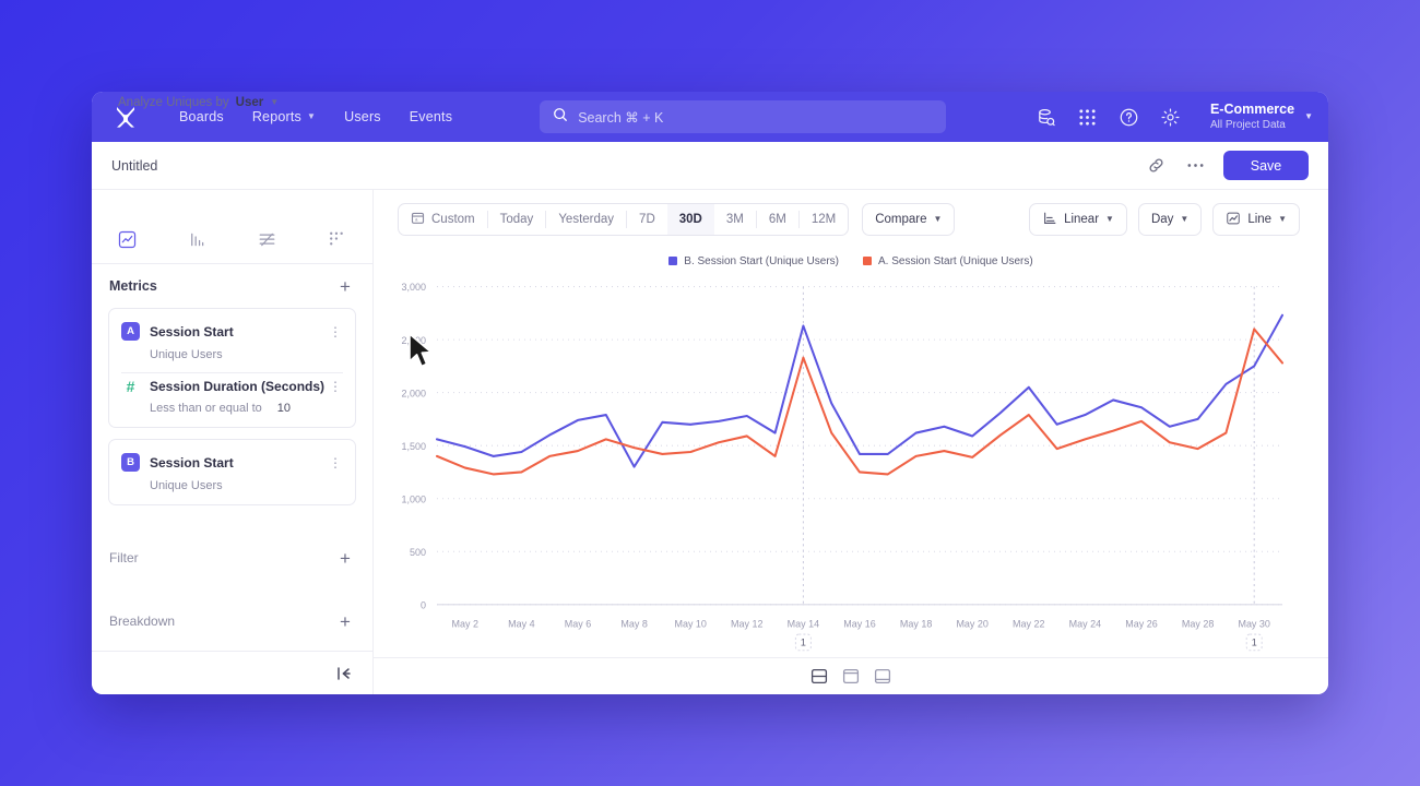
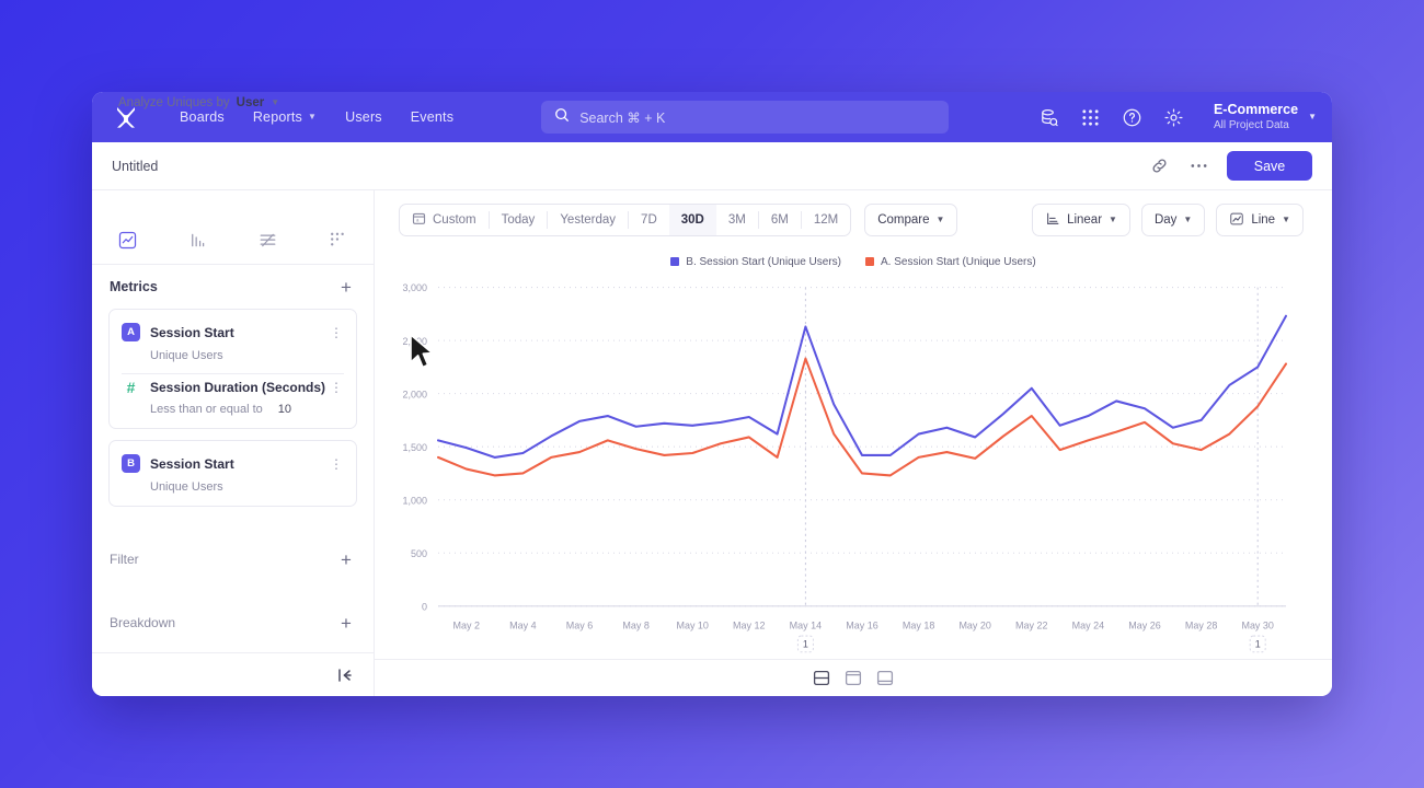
B. Session Start (Unique Users)/May 8: 1300 -> 1700
A. Session Start (Unique Users)/May 30: 2600 -> 1900
